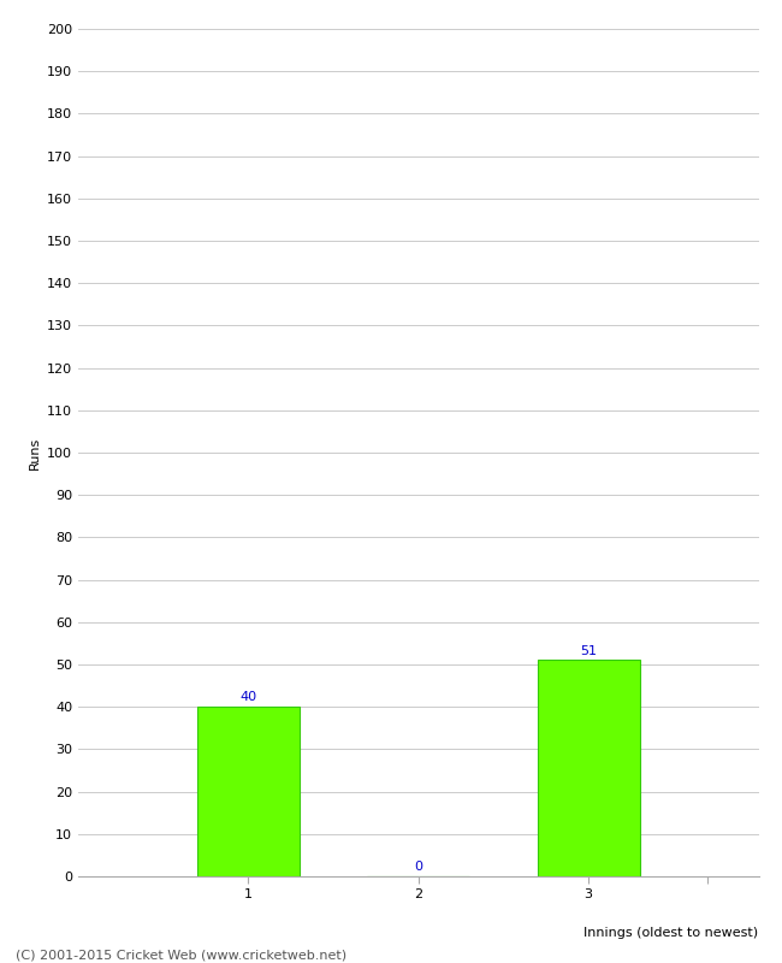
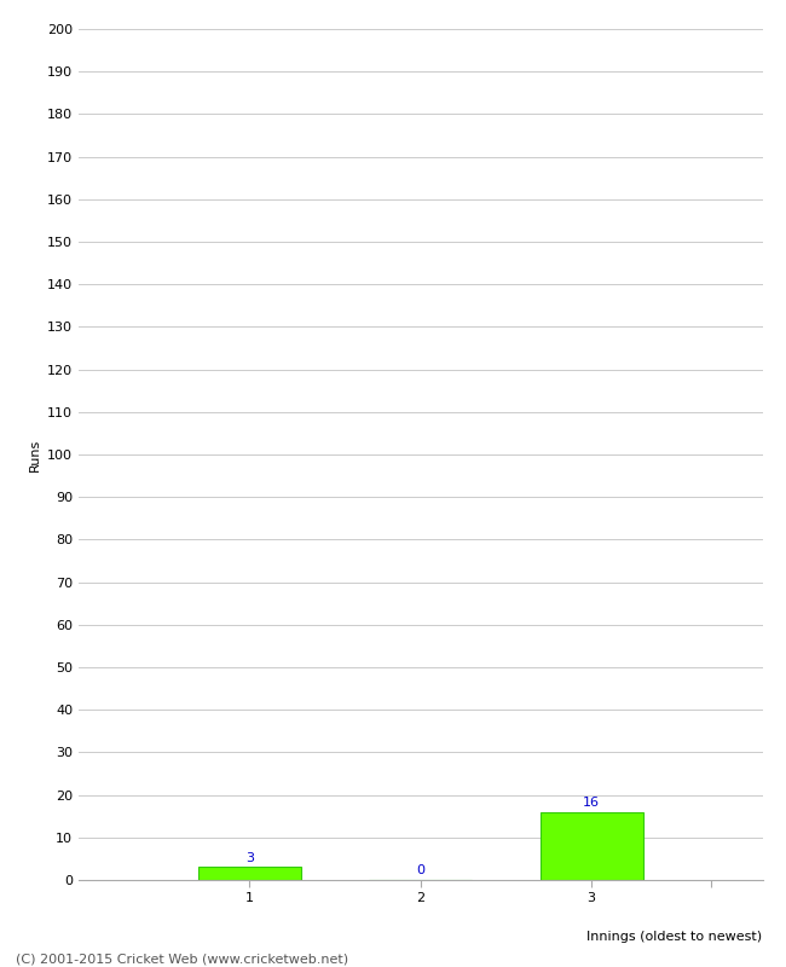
1: 40 -> 3
3: 51 -> 16
